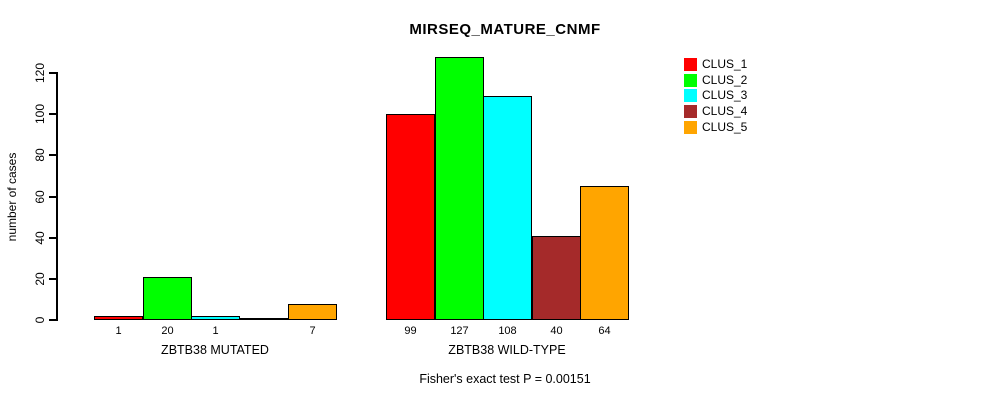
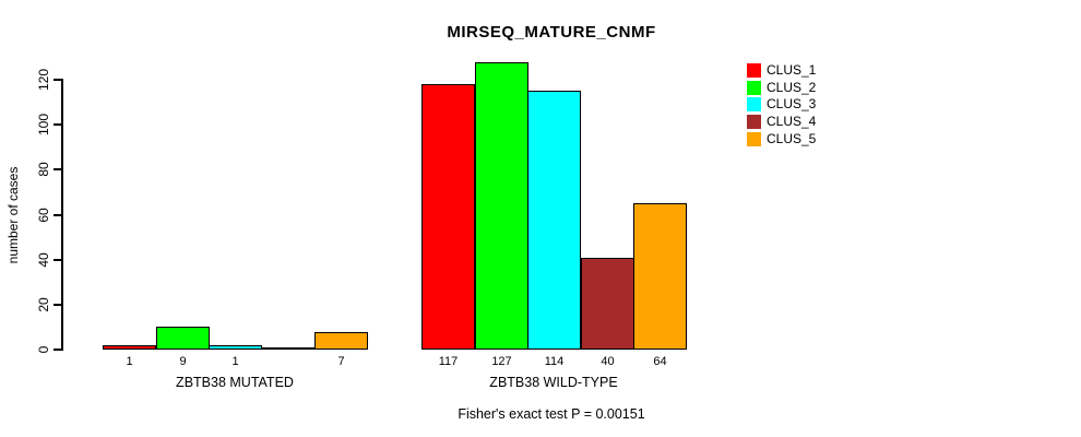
CLUS_2/ZBTB38 MUTATED: 20 -> 9
CLUS_1/ZBTB38 WILD-TYPE: 99 -> 117
CLUS_3/ZBTB38 WILD-TYPE: 108 -> 114
